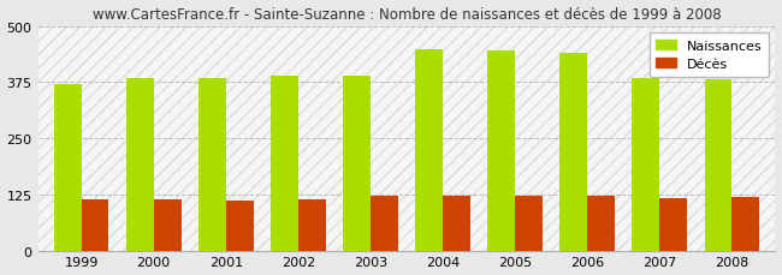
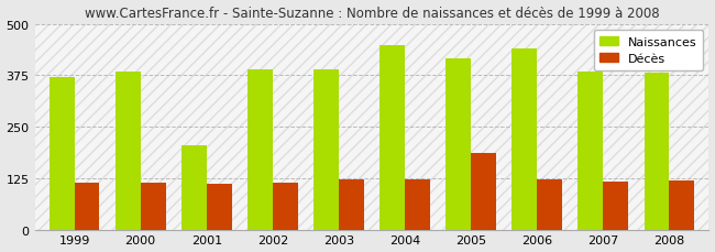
Naissances/2001: 384 -> 205
Naissances/2005: 444 -> 415
Décès/2005: 123 -> 185
